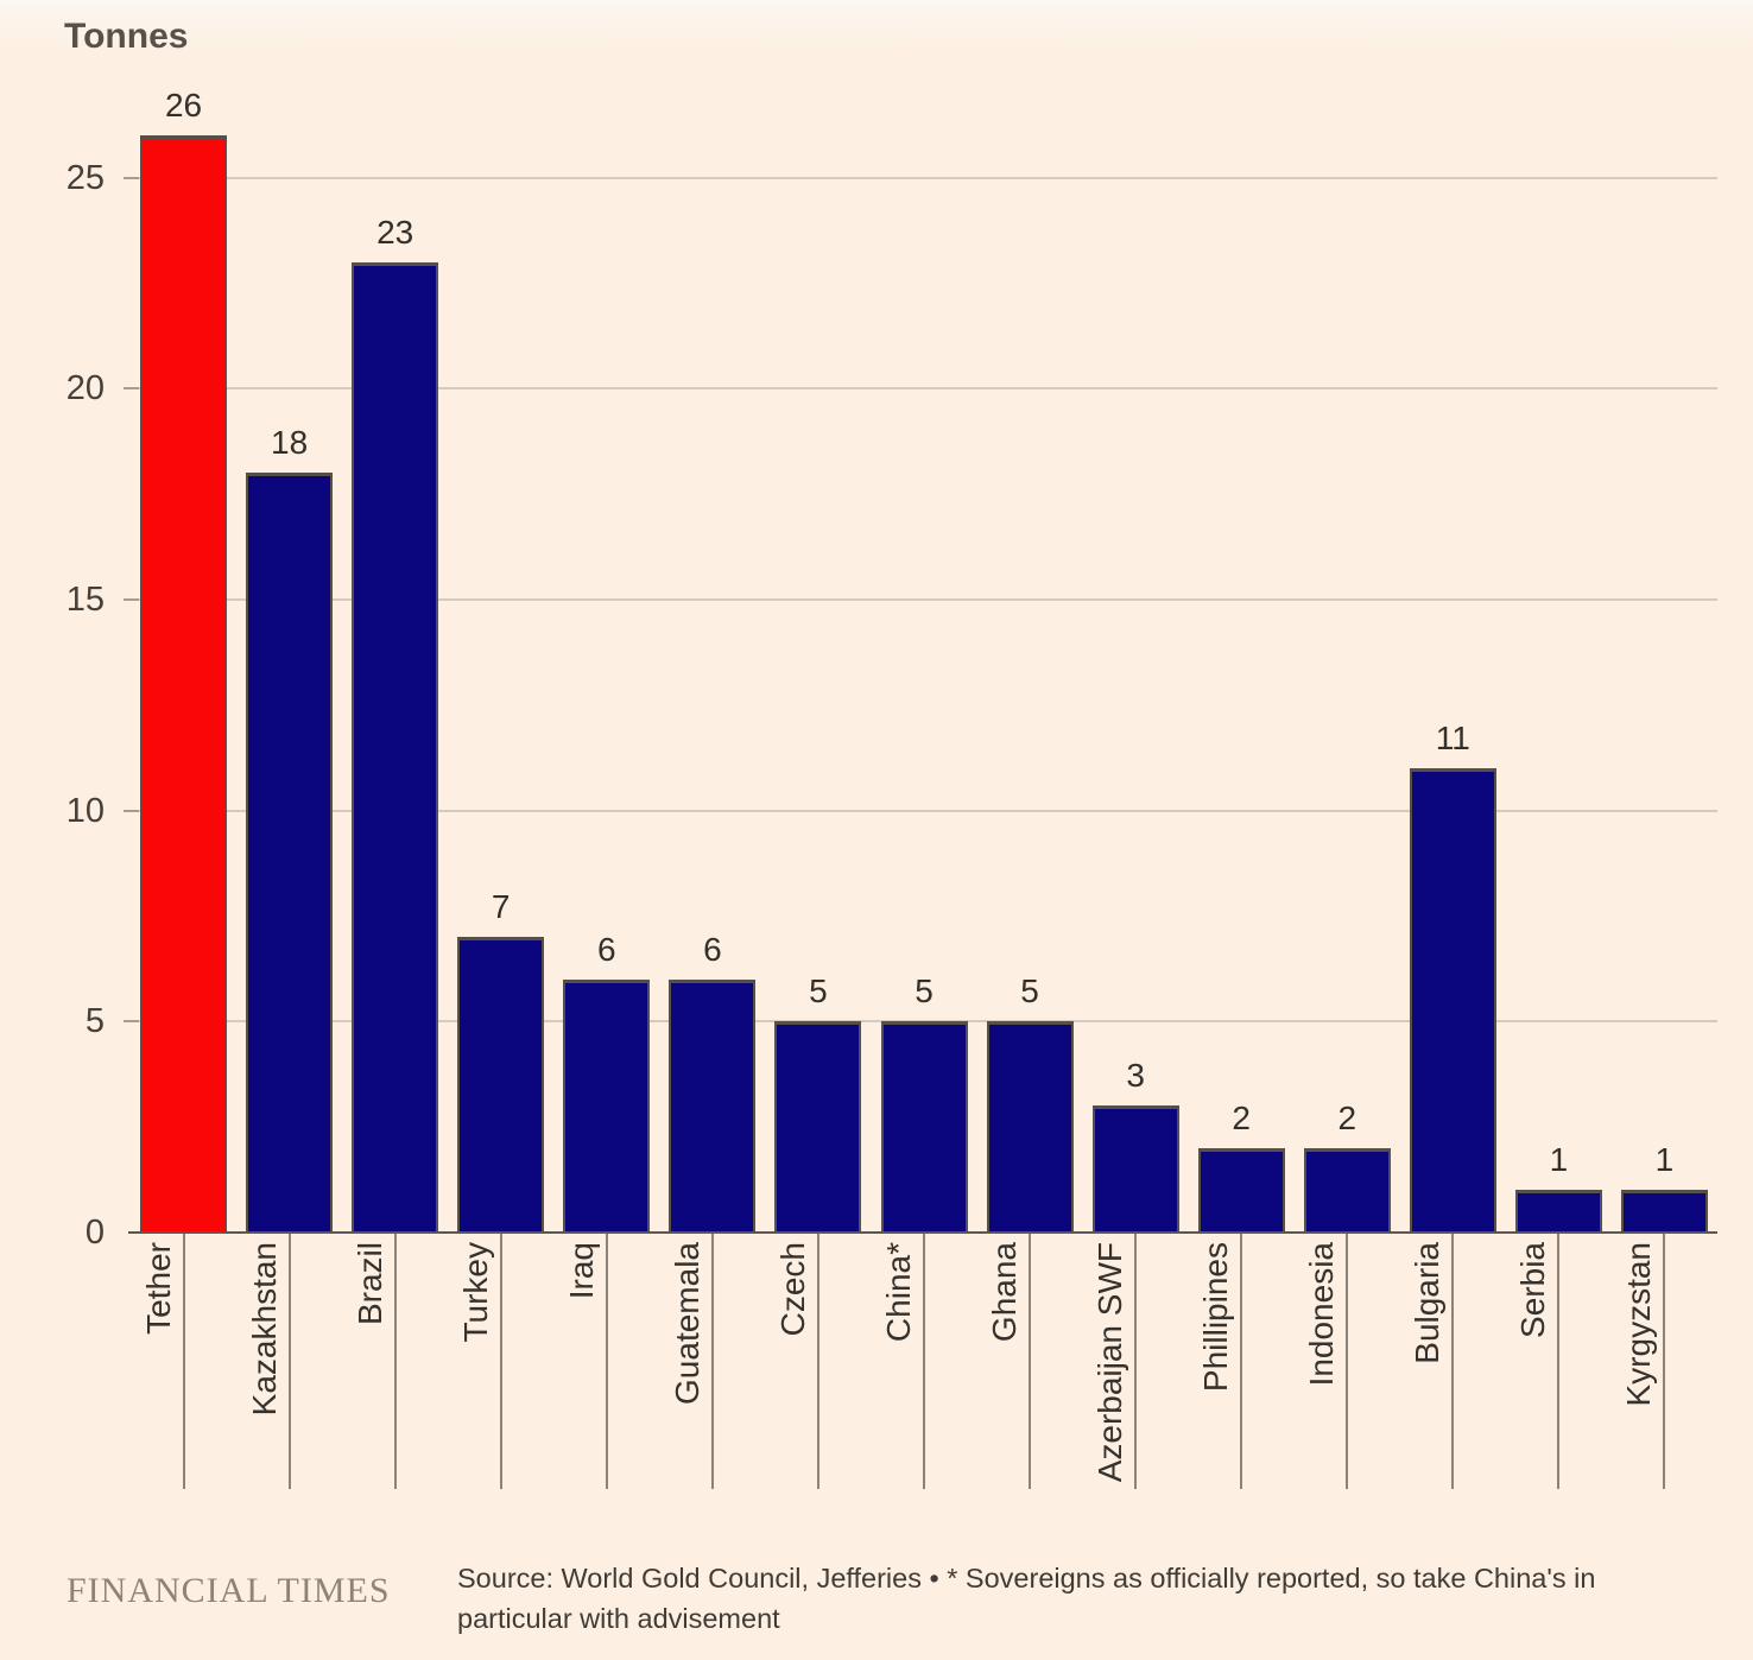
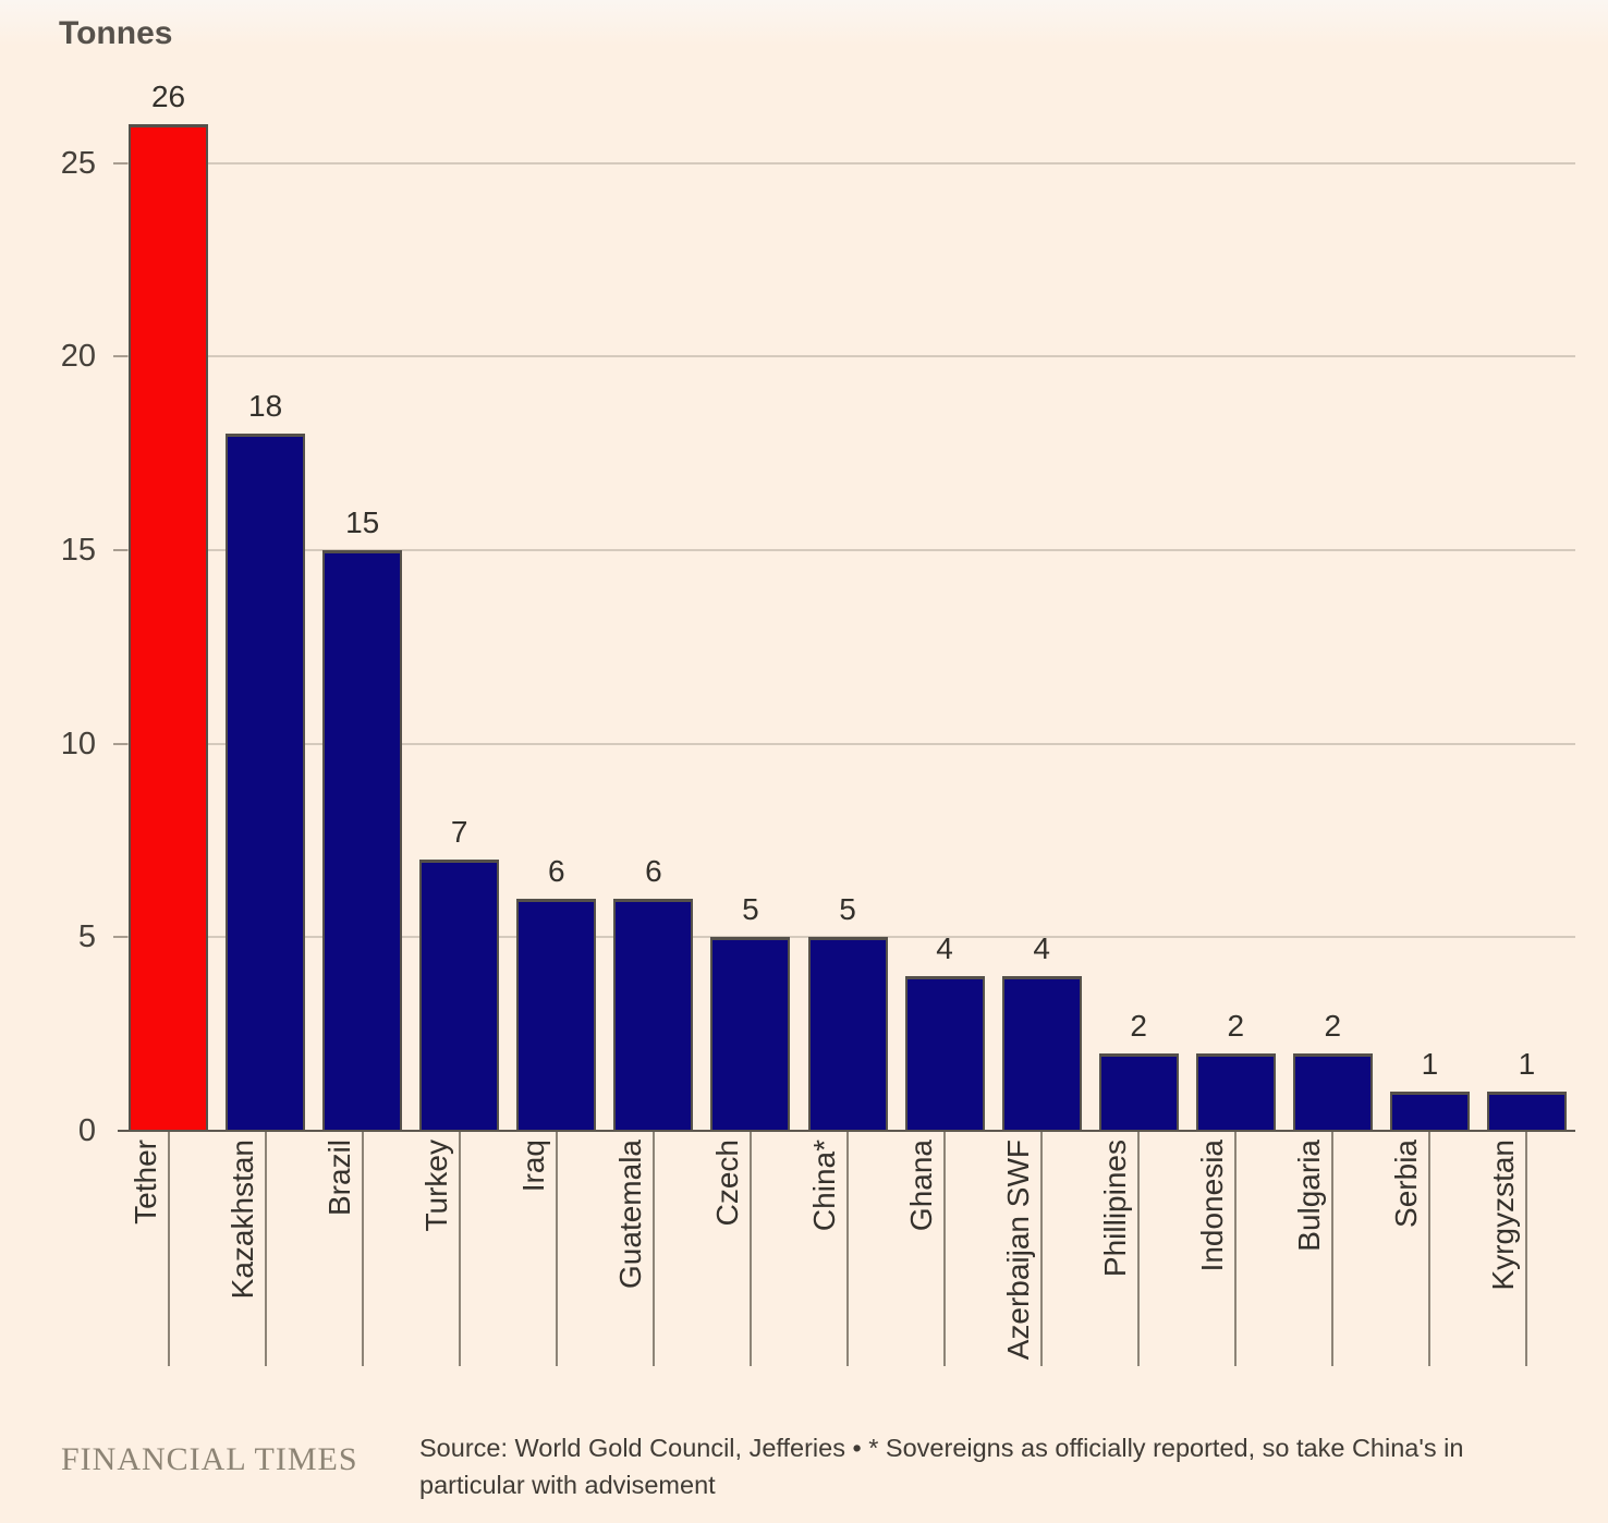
Brazil: 23 -> 15
Ghana: 5 -> 4
Azerbaijan SWF: 3 -> 4
Bulgaria: 11 -> 2
